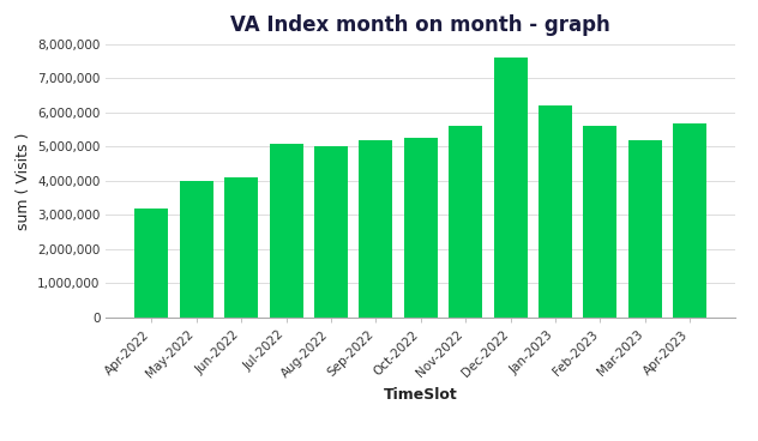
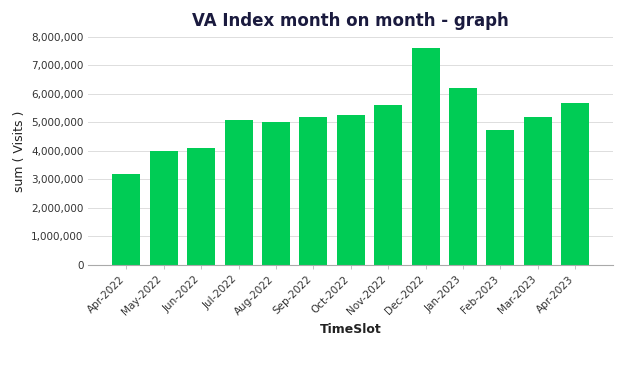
Feb-2023: 5,600,000 -> 4,740,000
